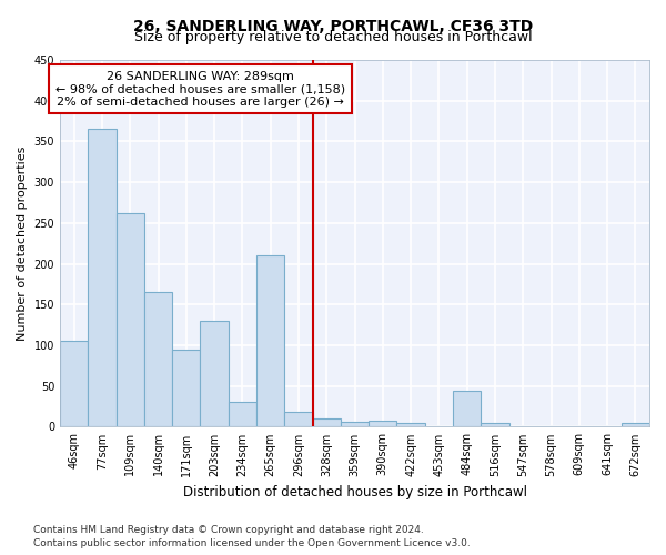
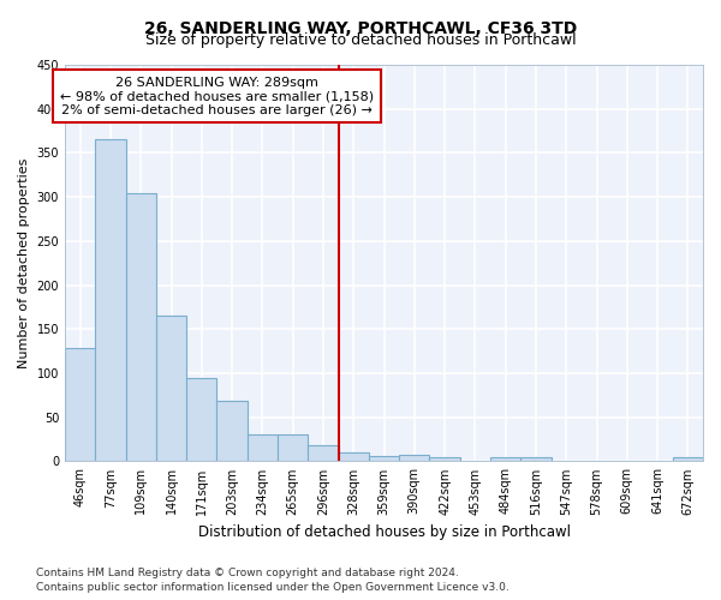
46sqm: 106 -> 128
109sqm: 262 -> 304
203sqm: 130 -> 68
265sqm: 210 -> 30
484sqm: 44 -> 4
